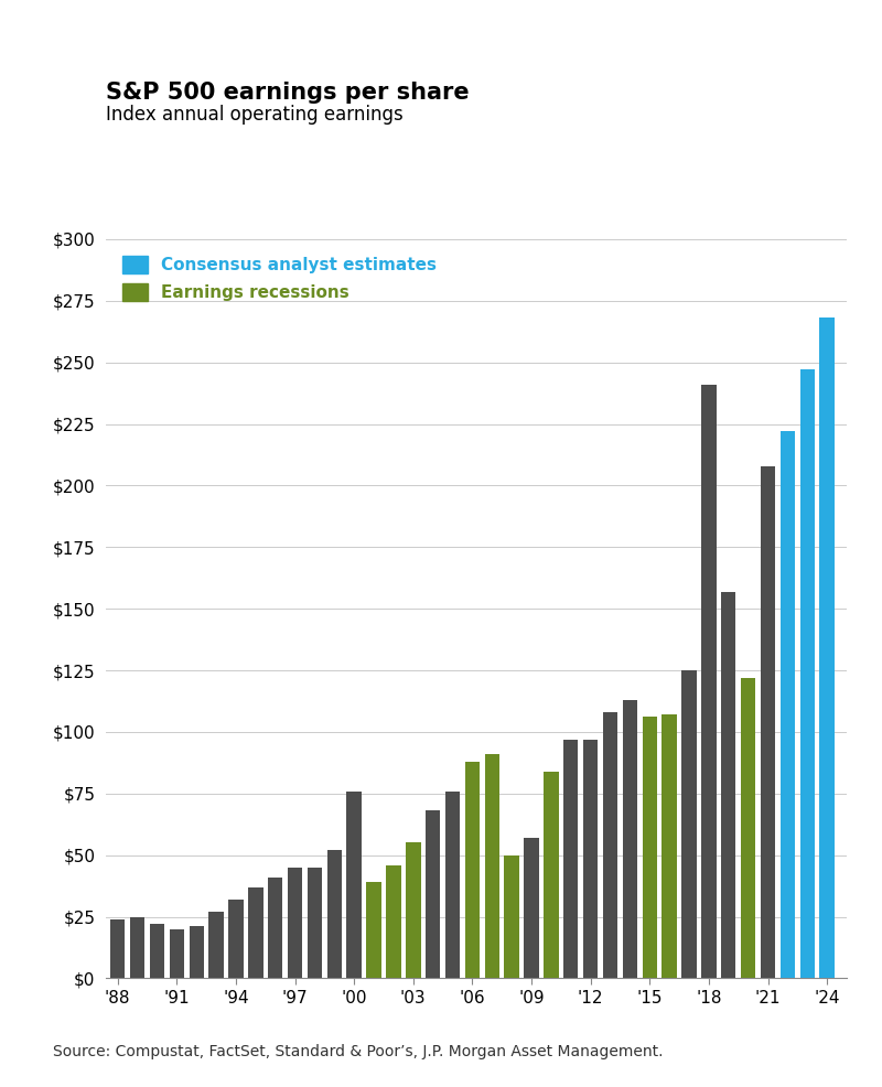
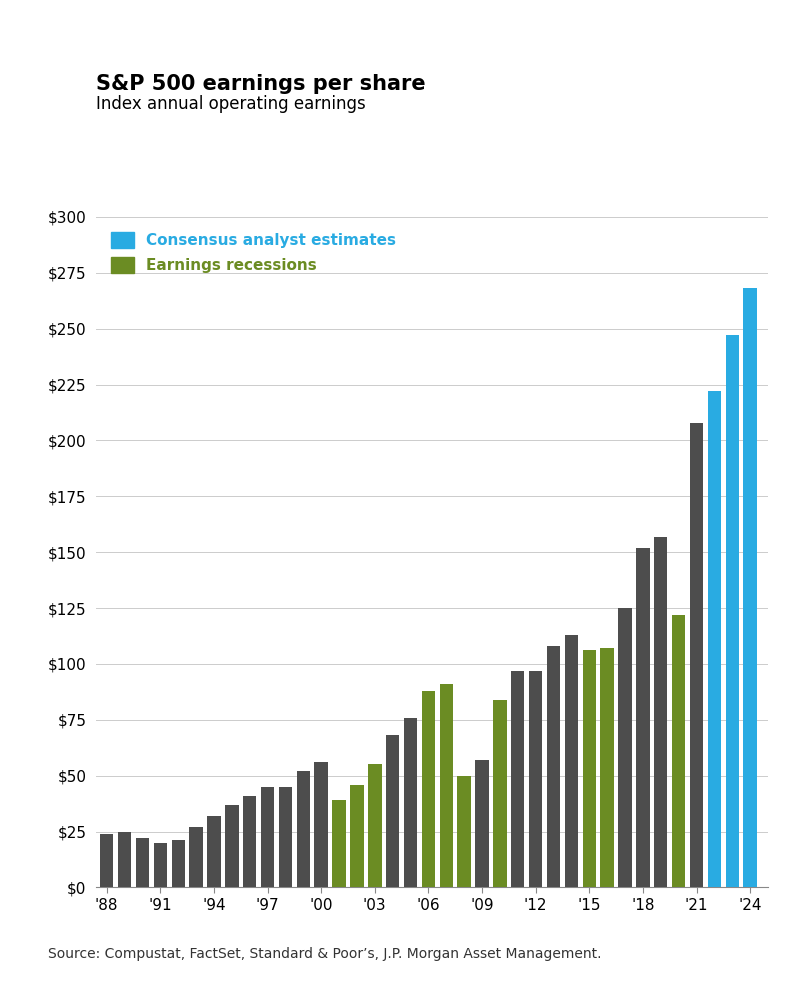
'00: $76 -> $56
'18: $241 -> $152
